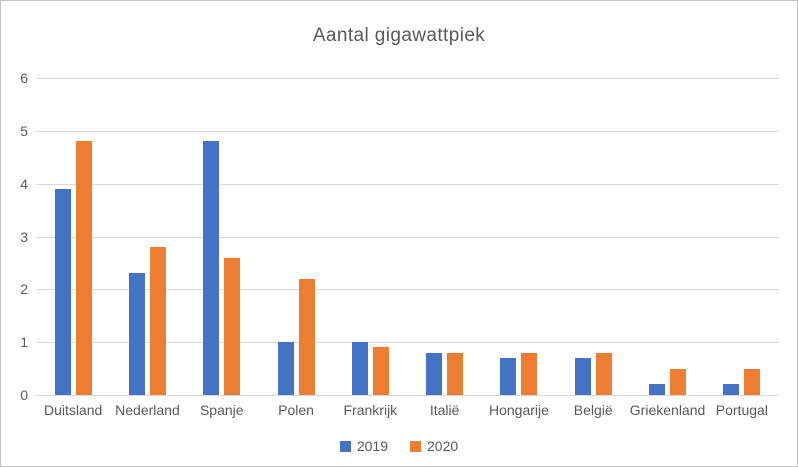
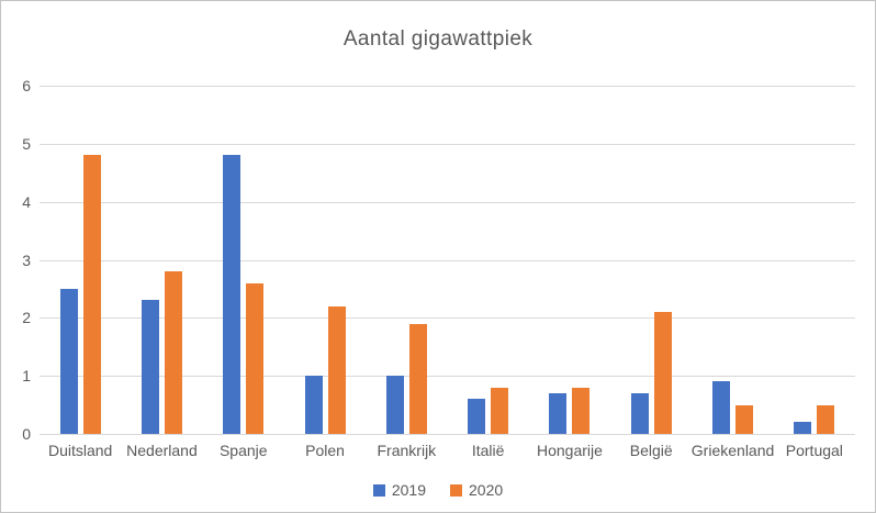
2019/Duitsland: 3.9 -> 2.5
2020/Frankrijk: 0.9 -> 1.9
2019/Italië: 0.8 -> 0.6
2020/België: 0.8 -> 2.1
2019/Griekenland: 0.2 -> 0.9
